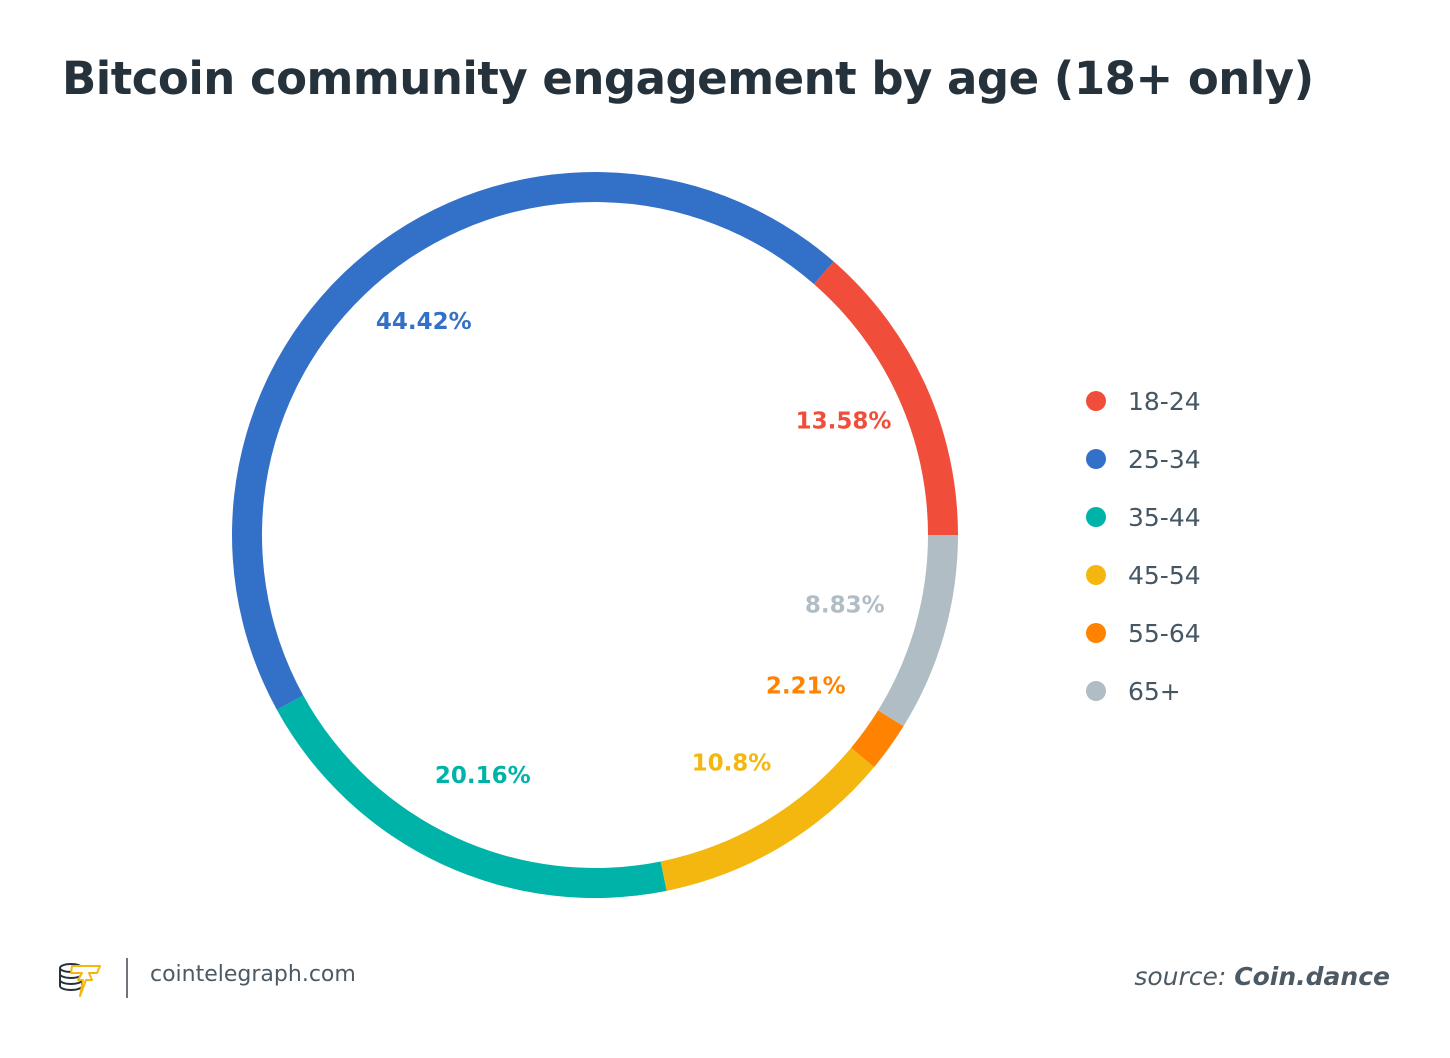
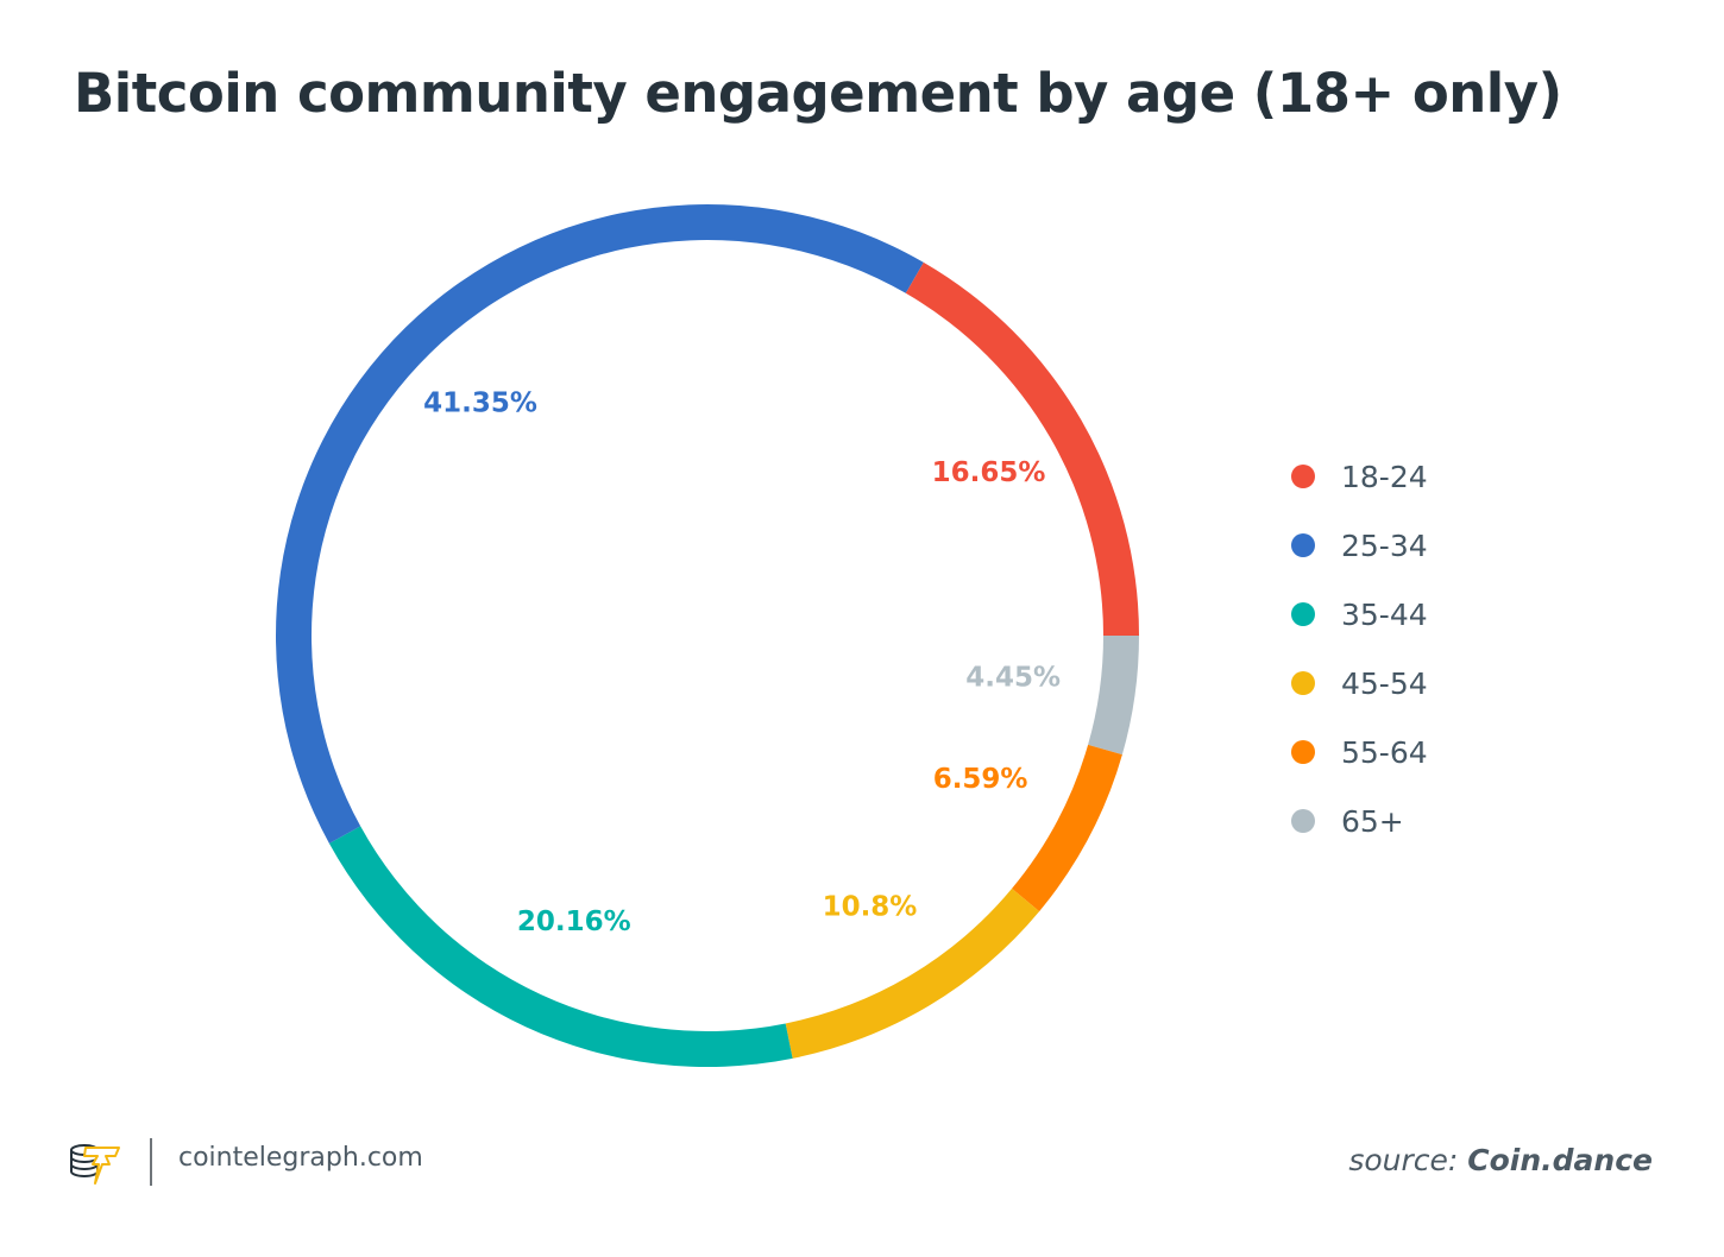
65+: 8.83% -> 4.45%
55-64: 2.21% -> 6.59%
25-34: 44.42% -> 41.35%
18-24: 13.58% -> 16.65%
